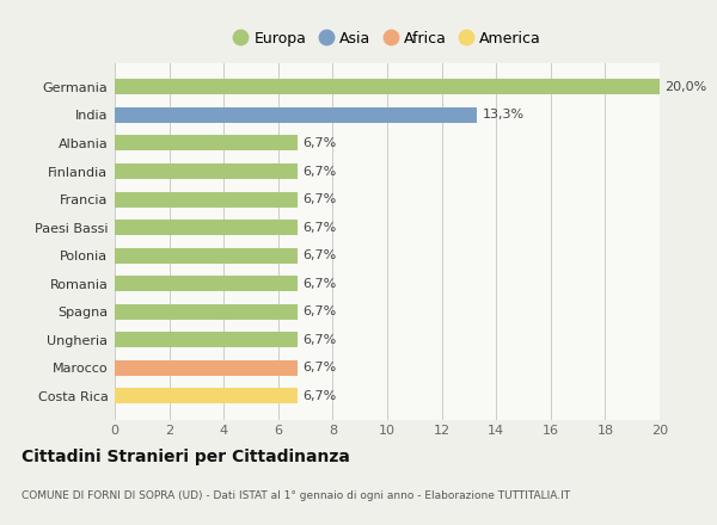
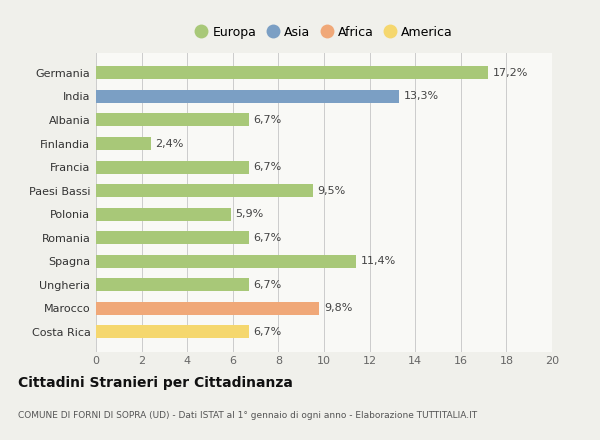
Germania: 20,0% -> 17,2%
Finlandia: 6,7% -> 2,4%
Paesi Bassi: 6,7% -> 9,5%
Polonia: 6,7% -> 5,9%
Spagna: 6,7% -> 11,4%
Marocco: 6,7% -> 9,8%
